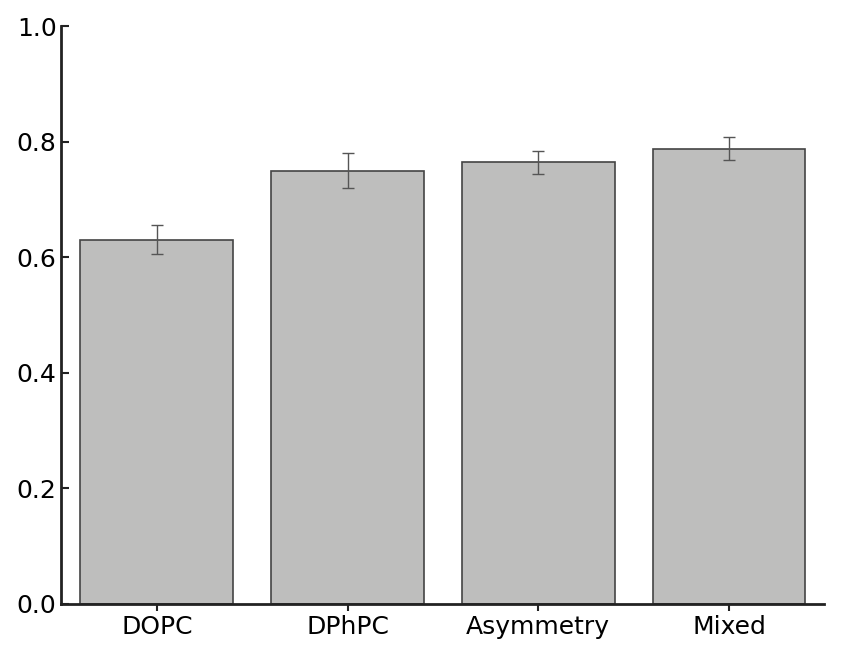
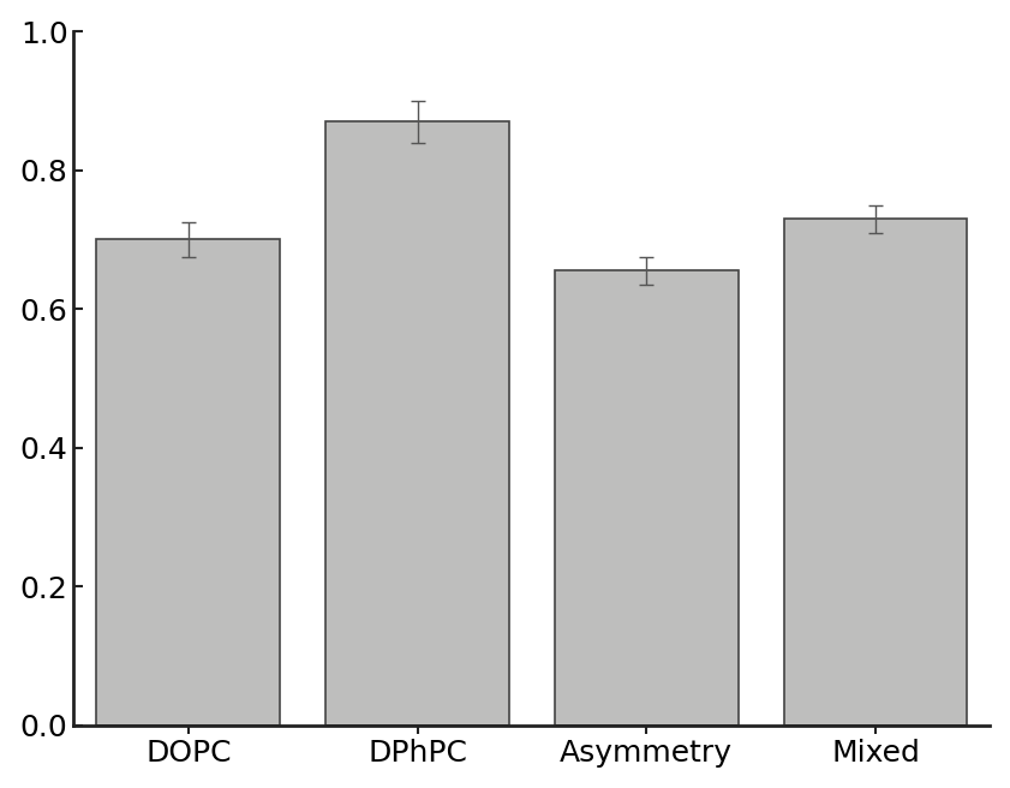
DOPC: 0.630 -> 0.700
DPhPC: 0.750 -> 0.870
Asymmetry: 0.764 -> 0.655
Mixed: 0.788 -> 0.730
